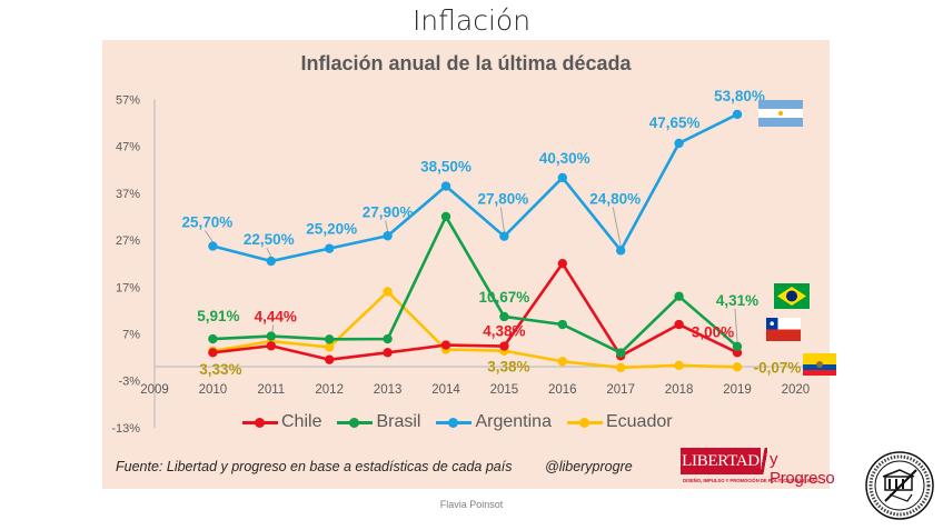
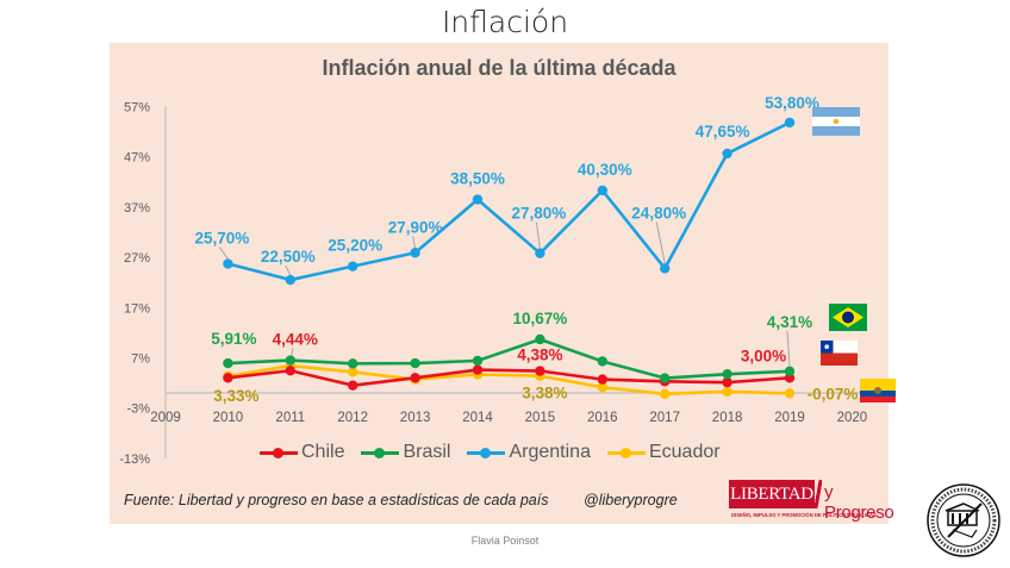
Ecuador/2013: 16% -> 3%
Brasil/2014: 32% -> 6%
Chile/2016: 22% -> 3%
Brasil/2016: 9% -> 6%
Chile/2018: 9% -> 2%
Brasil/2018: 15% -> 4%
